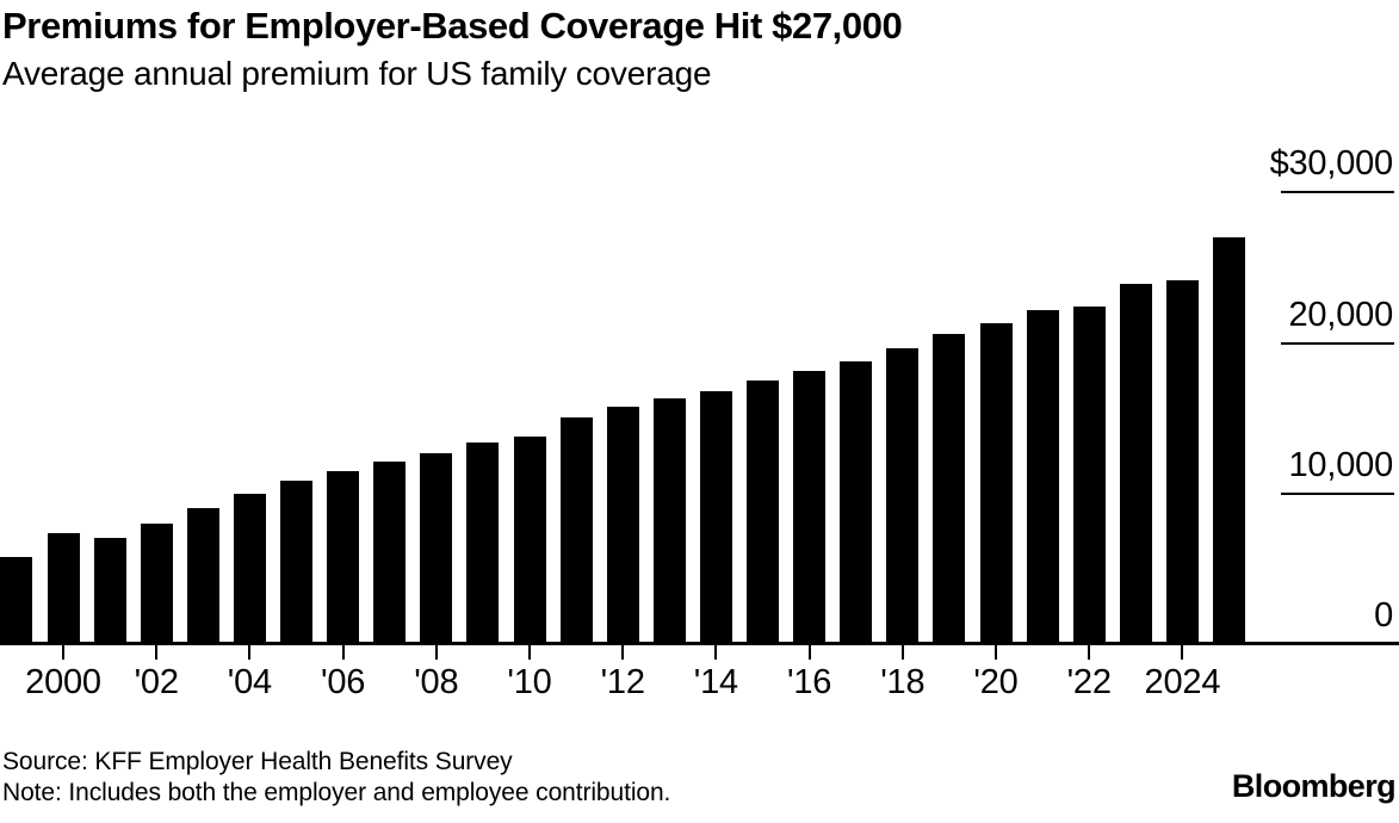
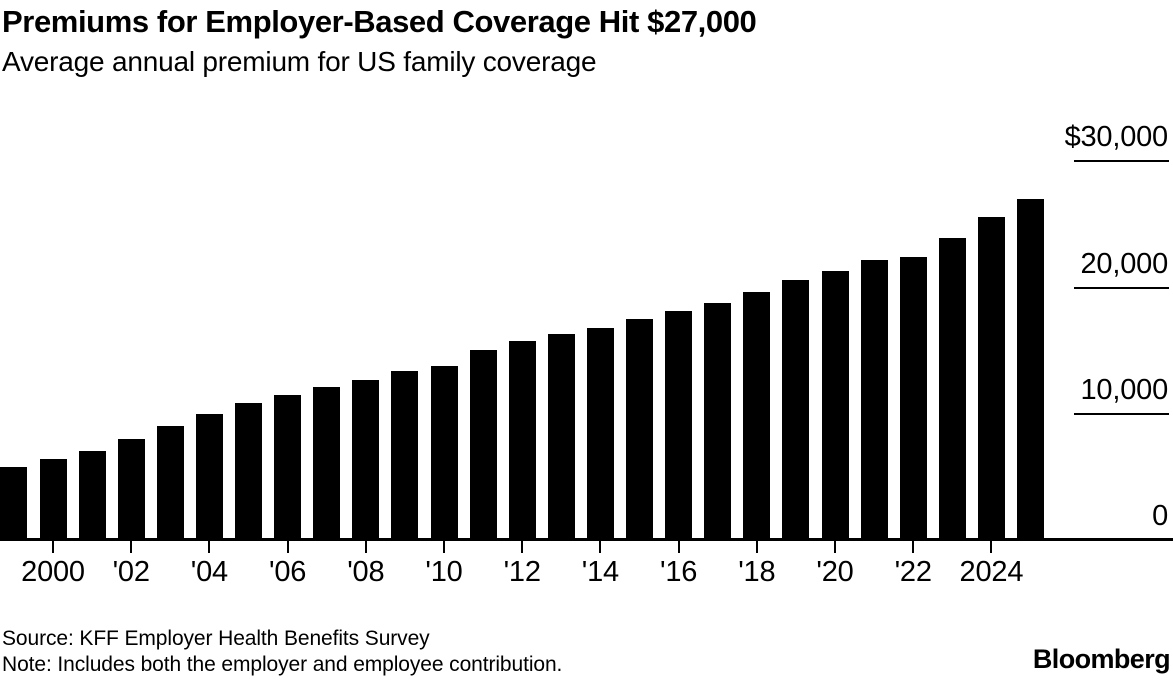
2000: $7400 -> $6400
2024: $24200 -> $25600
